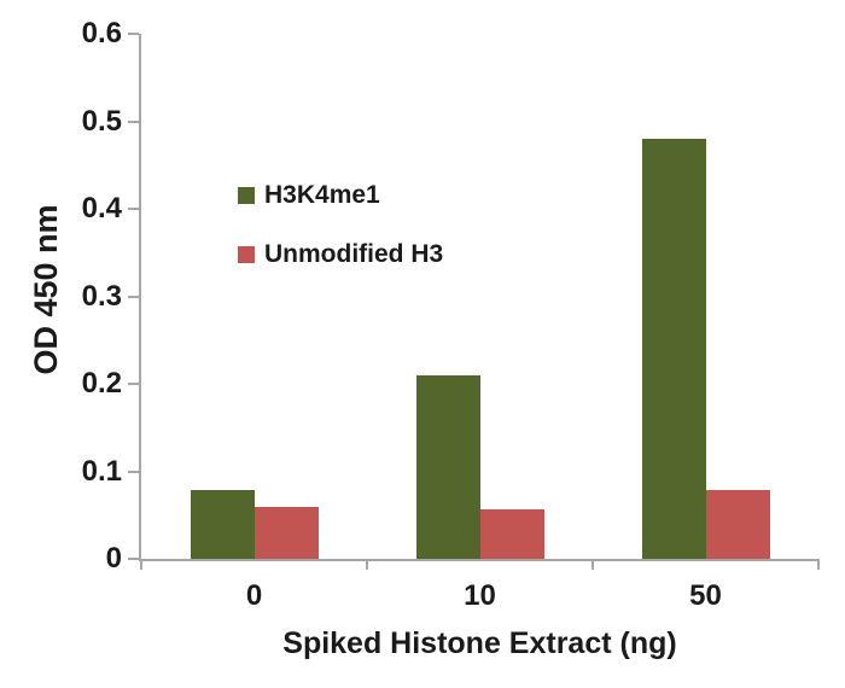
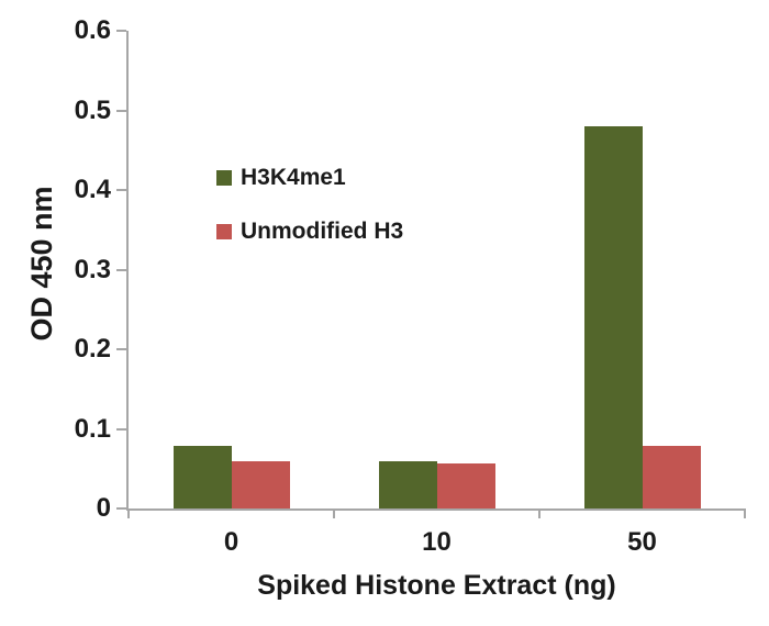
H3K4me1/10: 0.21 -> 0.06
